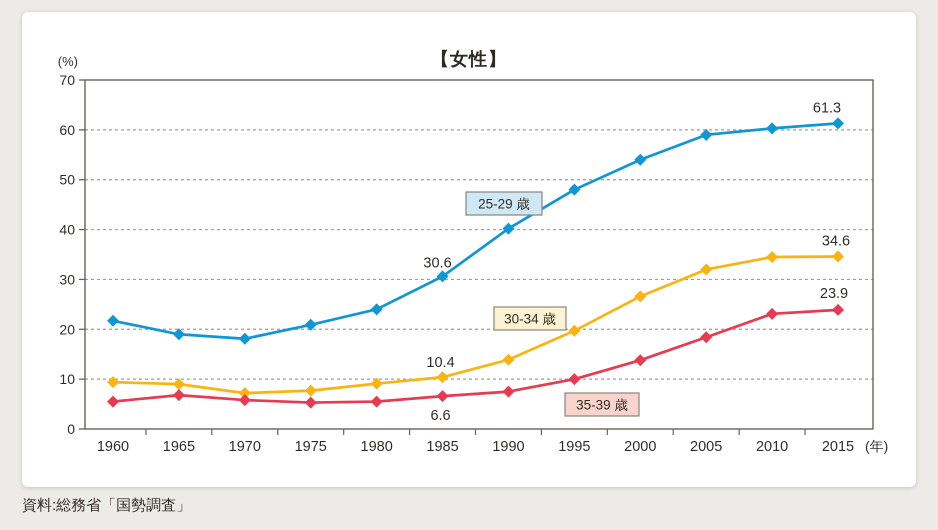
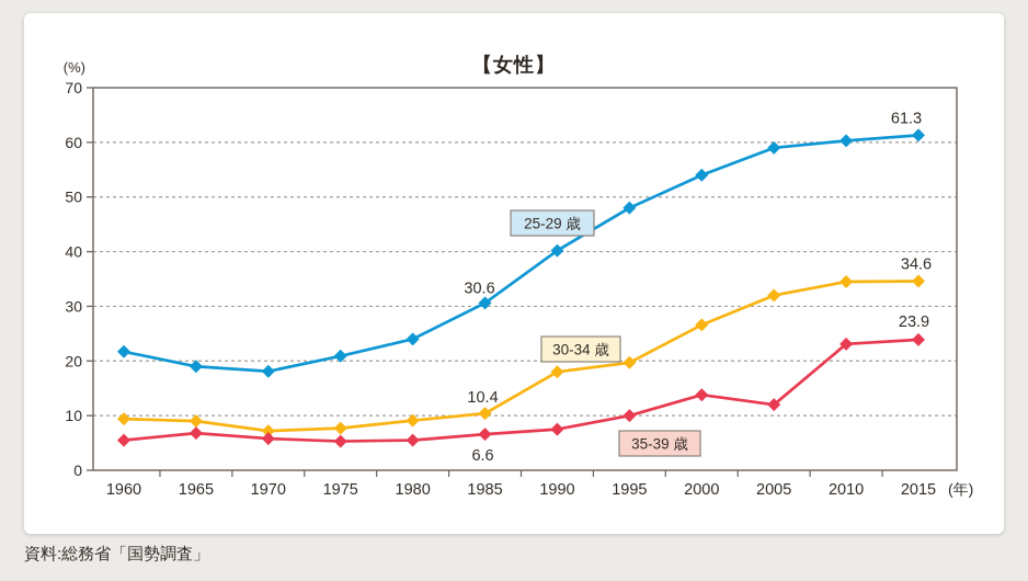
30-34歳/1990: 14 -> 18
35-39歳/2005: 18 -> 12
